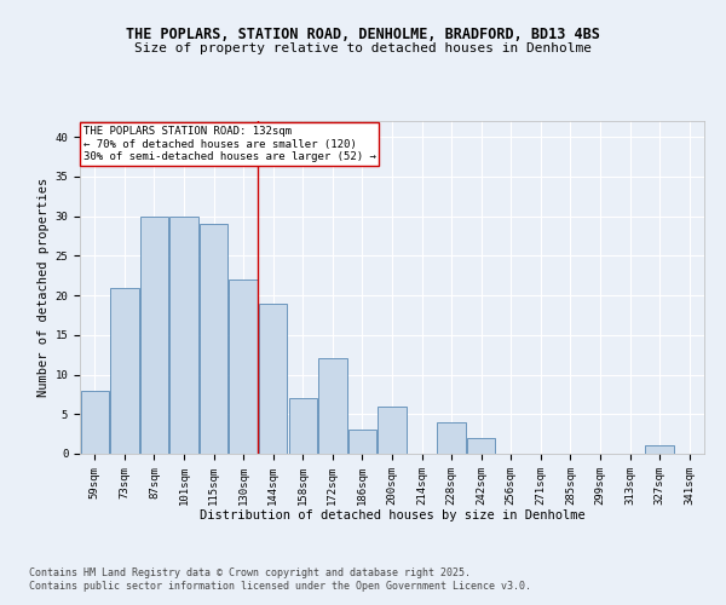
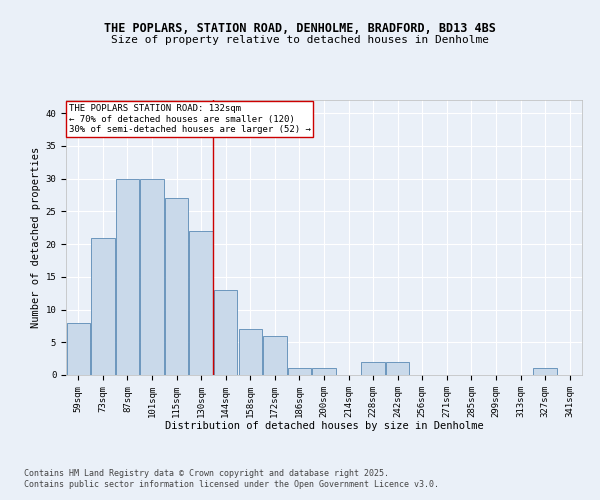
115sqm: 29 -> 27
144sqm: 19 -> 13
172sqm: 12 -> 6
186sqm: 3 -> 1
200sqm: 6 -> 1
228sqm: 4 -> 2
